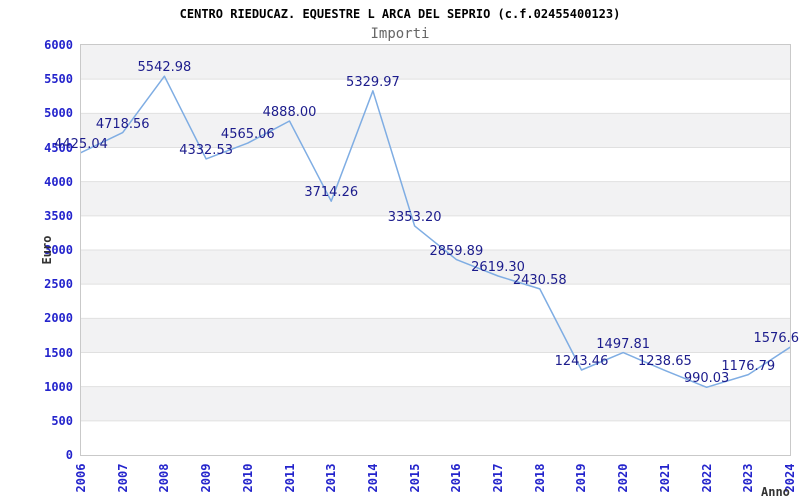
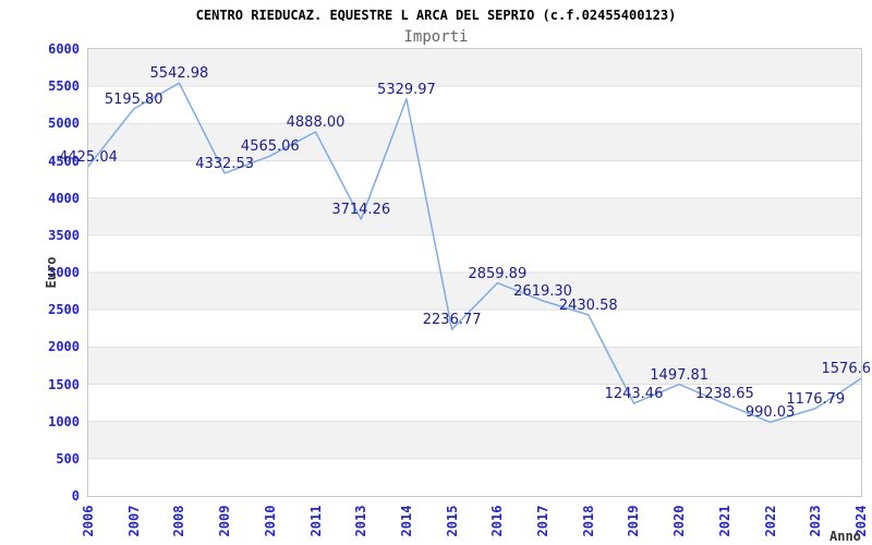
2007: 4718.56 -> 5195.80
2015: 3353.20 -> 2236.77
